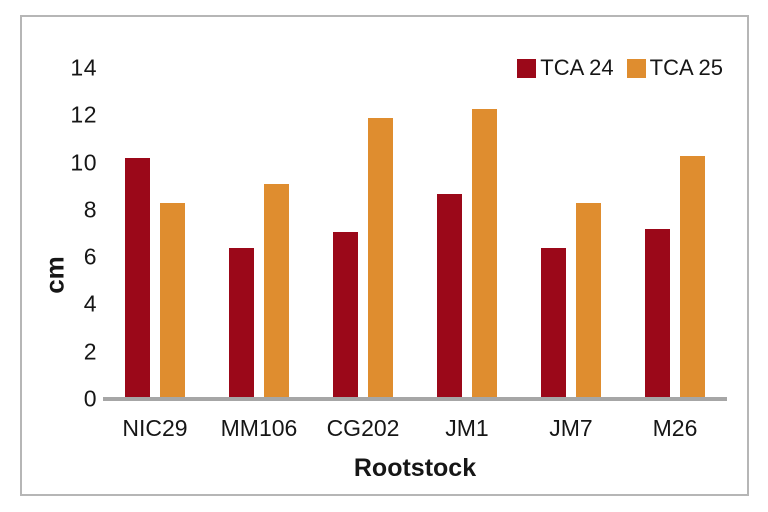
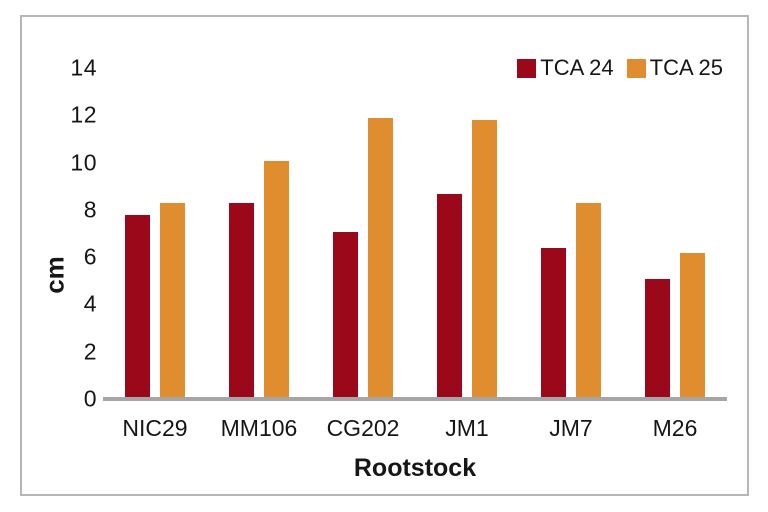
TCA 24/NIC29: 10.1 -> 7.7
TCA 24/MM106: 6.3 -> 8.2
TCA 25/MM106: 9.0 -> 10.0
TCA 25/JM1: 12.2 -> 11.7
TCA 24/M26: 7.1 -> 5.0
TCA 25/M26: 10.2 -> 6.1
